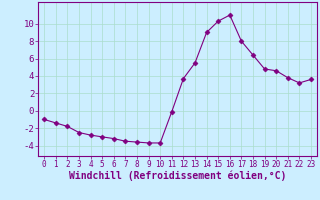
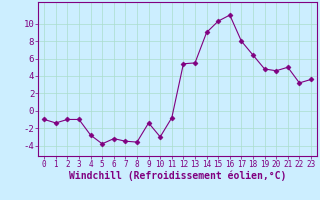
2: -1.8 -> -1.0
3: -2.5 -> -1.0
5: -3.0 -> -3.8
9: -3.7 -> -1.4
10: -3.7 -> -3.0
11: -0.1 -> -0.8
12: 3.7 -> 5.4
21: 3.8 -> 5.0
